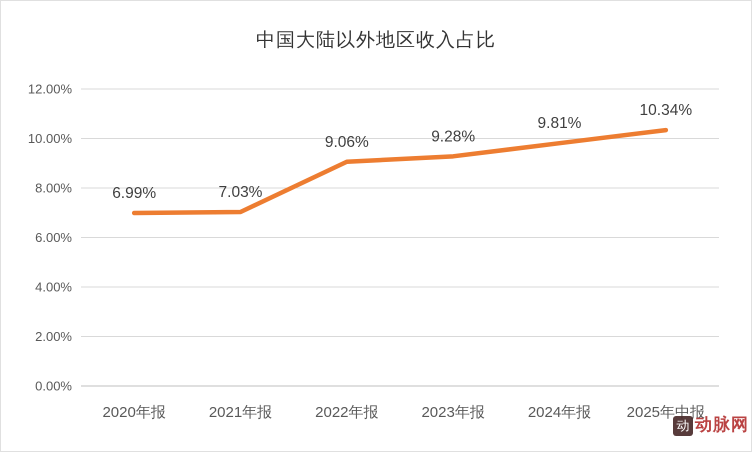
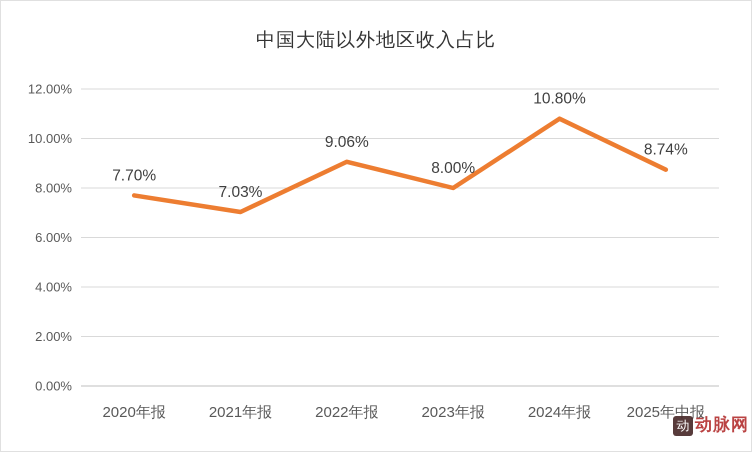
2020年报: 6.99% -> 7.70%
2023年报: 9.28% -> 8.00%
2024年报: 9.81% -> 10.80%
2025年中报: 10.34% -> 8.74%
